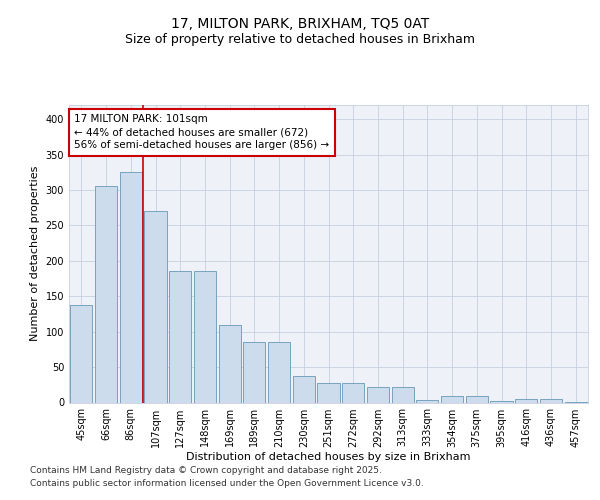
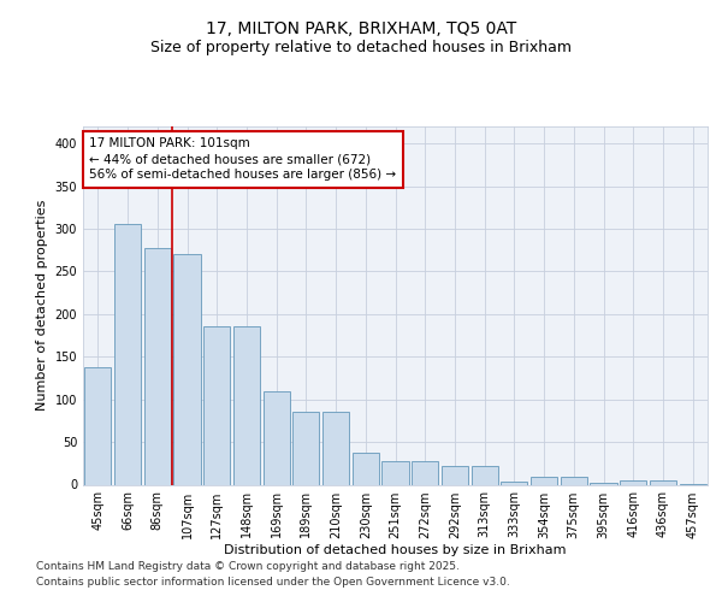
86sqm: 325 -> 278
